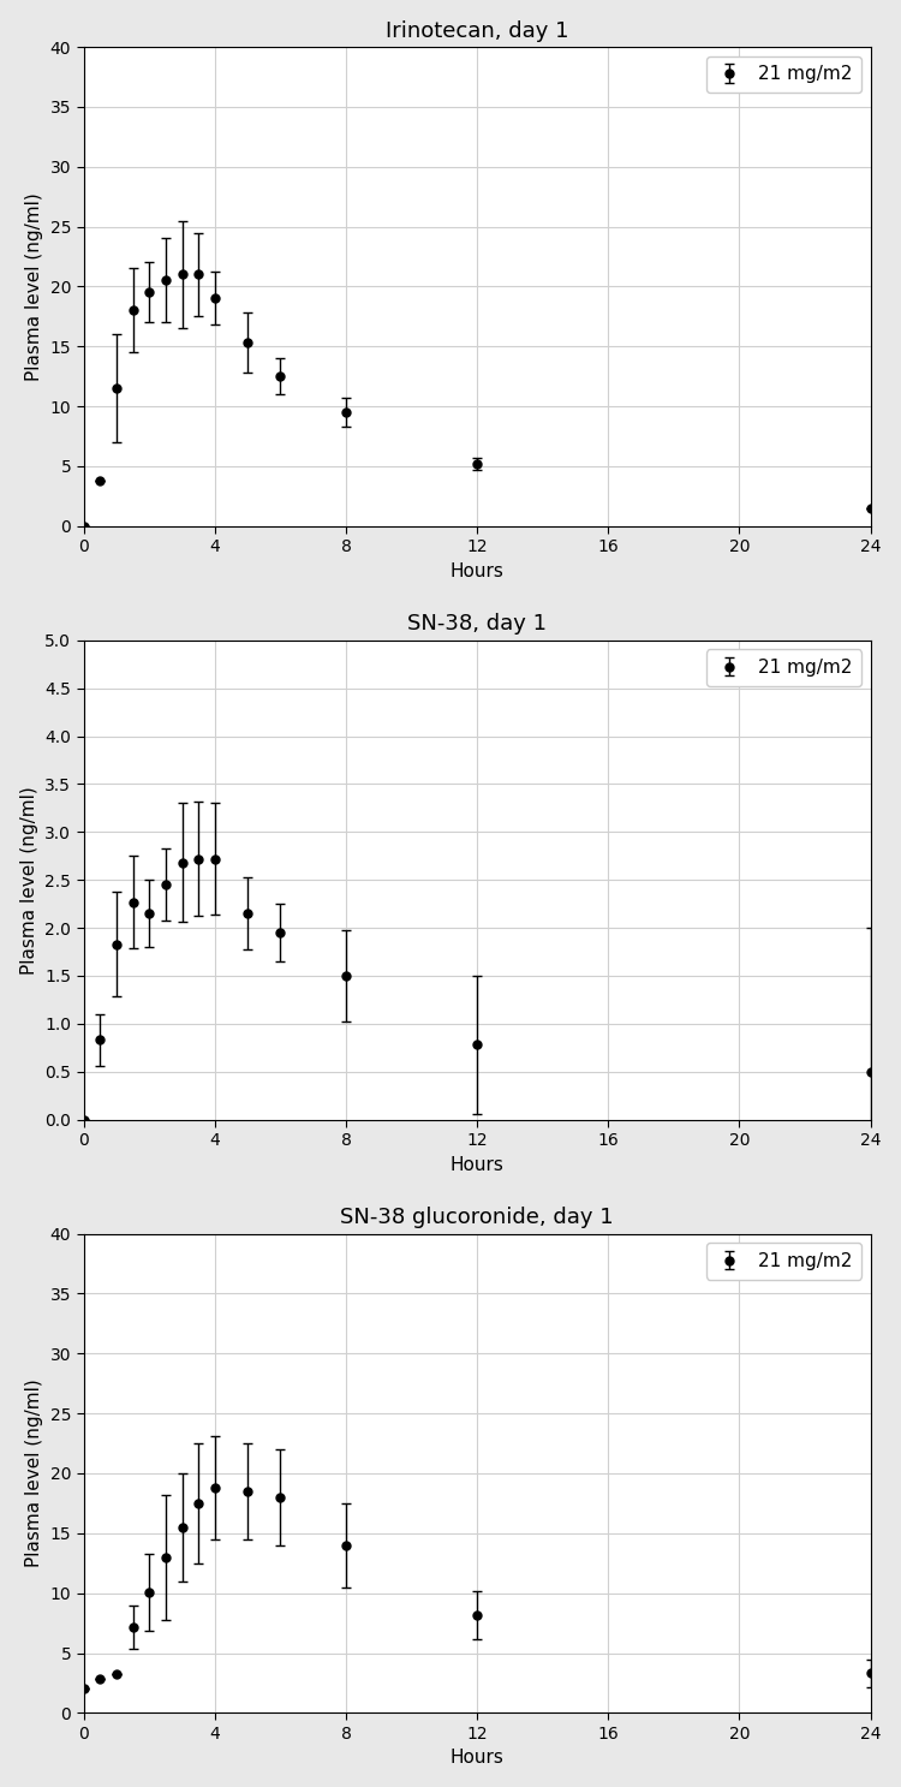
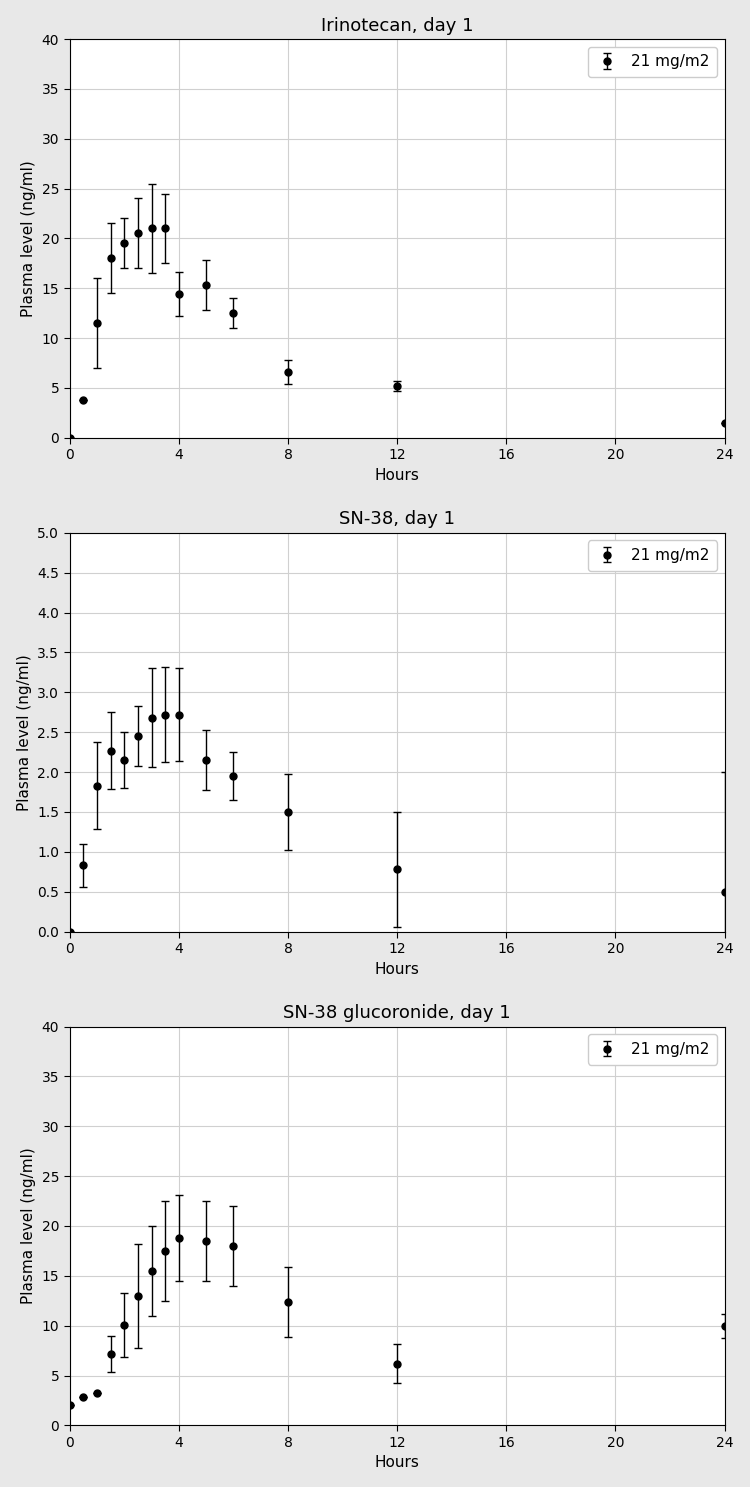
Irinotecan, day 1/4: 19.0 -> 14.4
Irinotecan, day 1/8: 9.5 -> 6.6
SN-38 glucoronide, day 1/8: 14.0 -> 12.4
SN-38 glucoronide, day 1/12: 8.2 -> 6.2
SN-38 glucoronide, day 1/24: 3.3 -> 10.0
